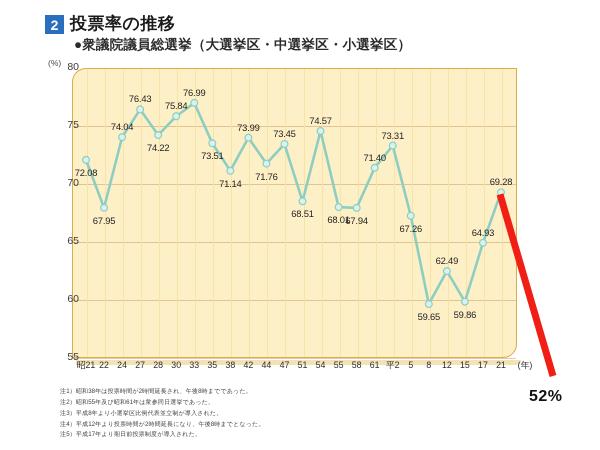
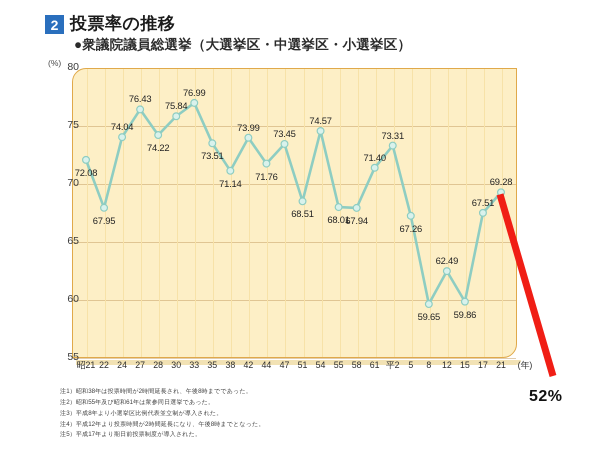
17: 64.93 -> 67.51
